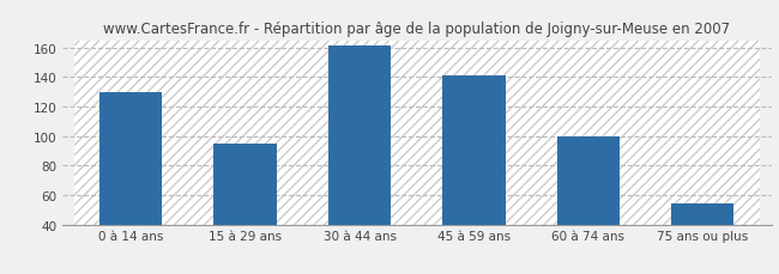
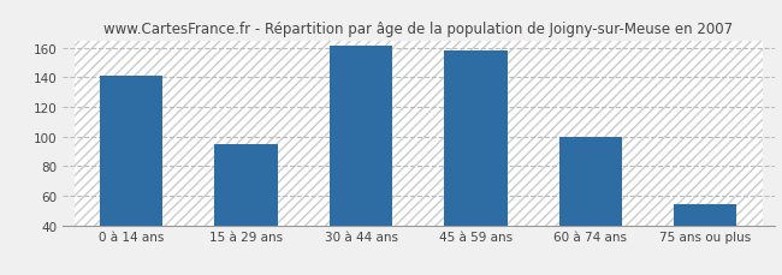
0 à 14 ans: 130 -> 141
45 à 59 ans: 141 -> 158
